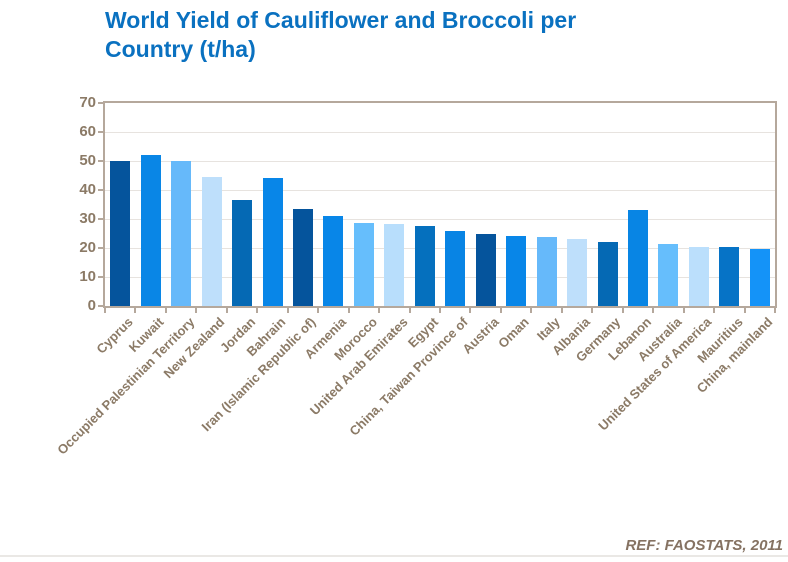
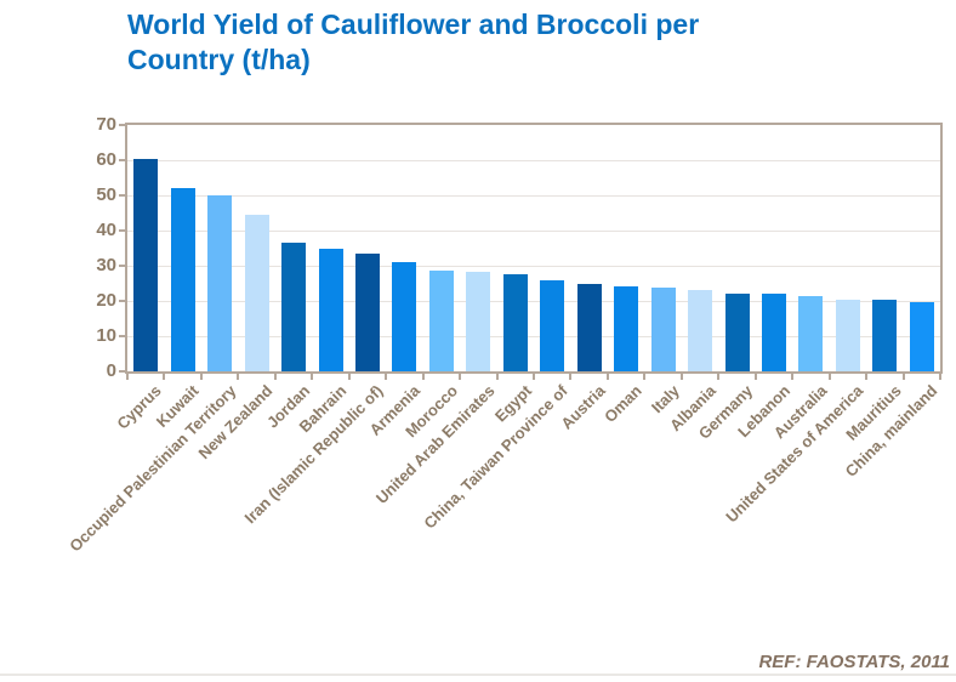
Cyprus: 50 -> 60
Bahrain: 44 -> 35
Lebanon: 33 -> 22
